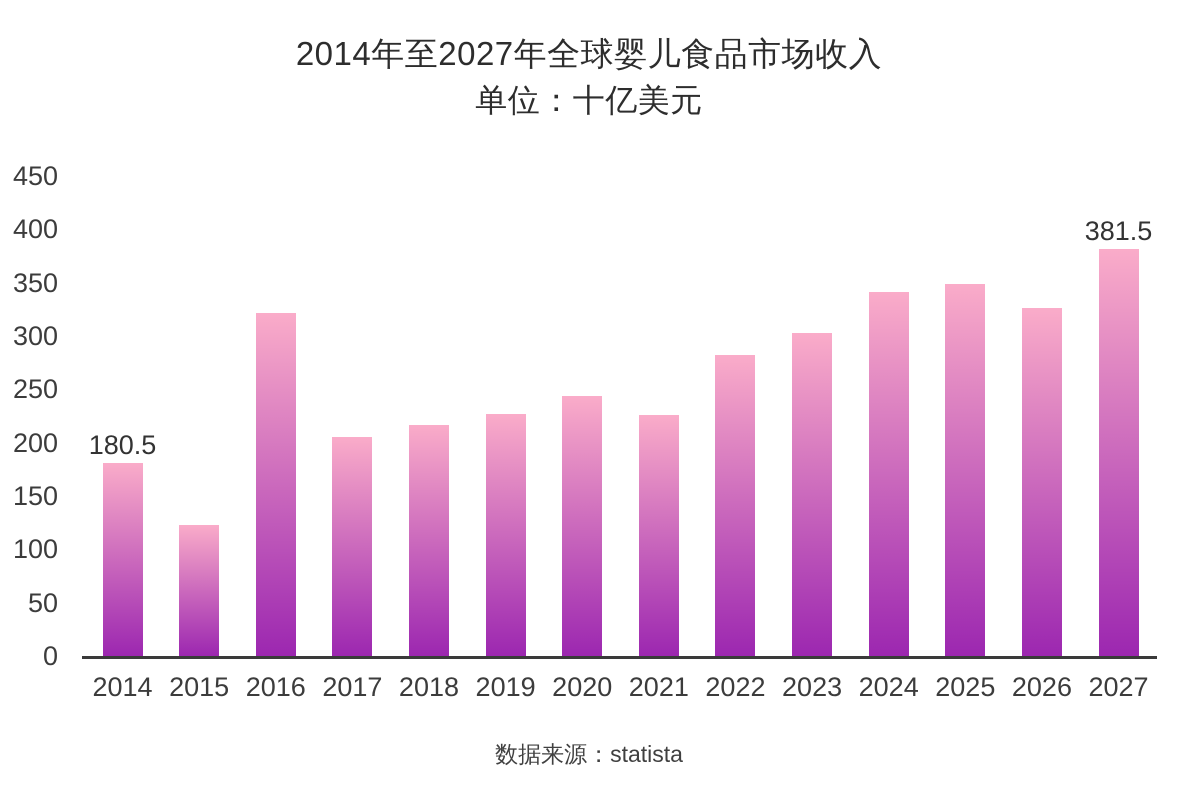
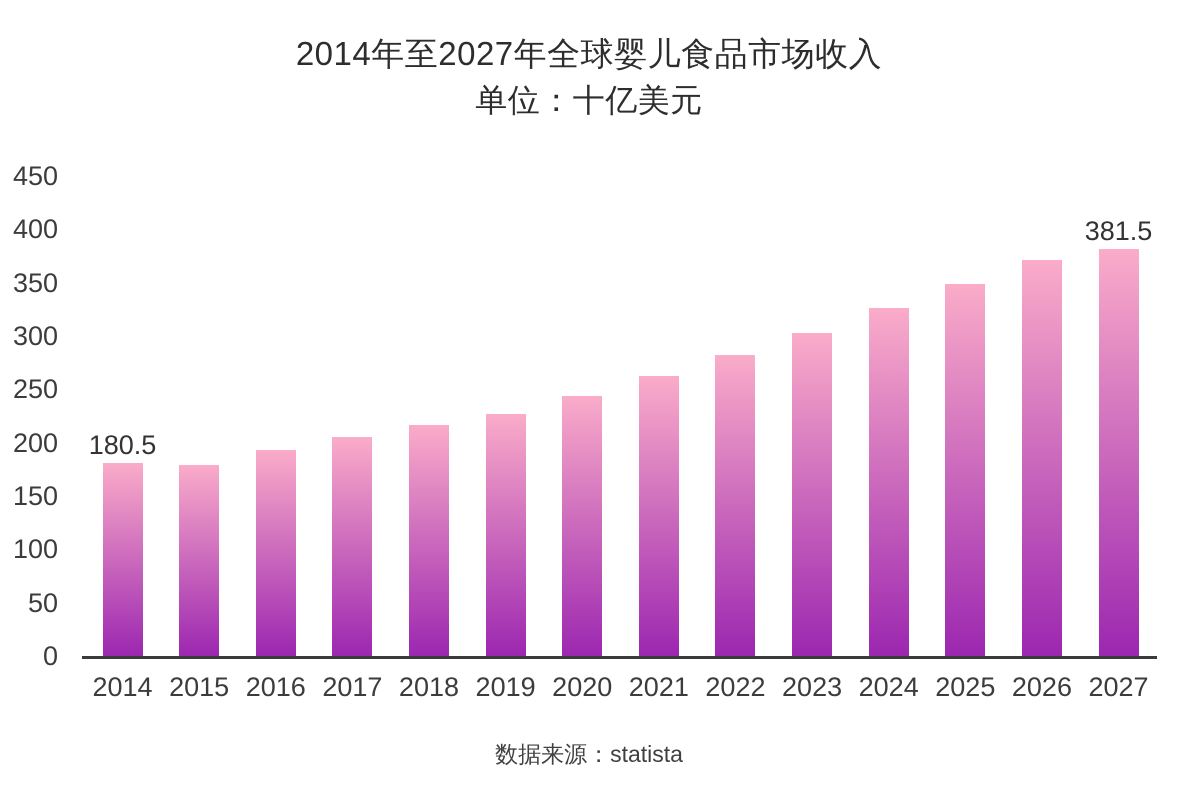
2015: 123 -> 179
2016: 322 -> 194
2021: 226 -> 262
2024: 341 -> 326
2026: 326 -> 372
